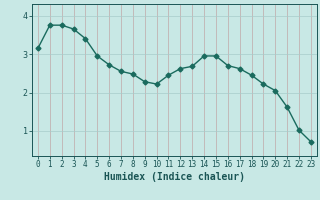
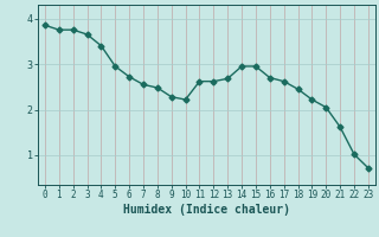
0: 3.15 -> 3.85
11: 2.45 -> 2.62
